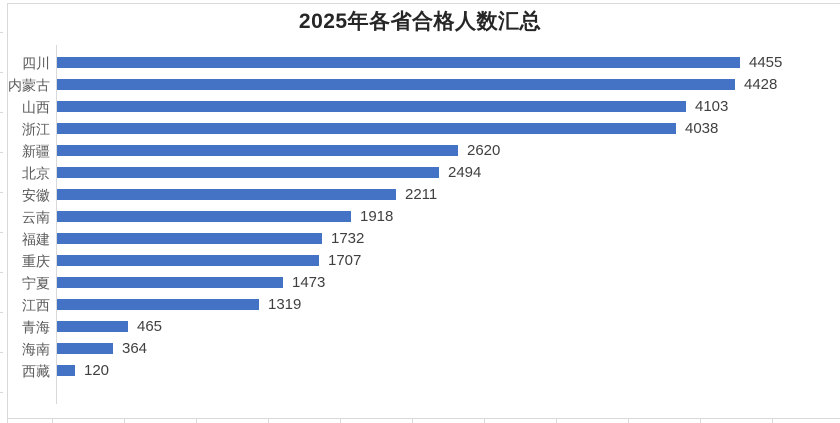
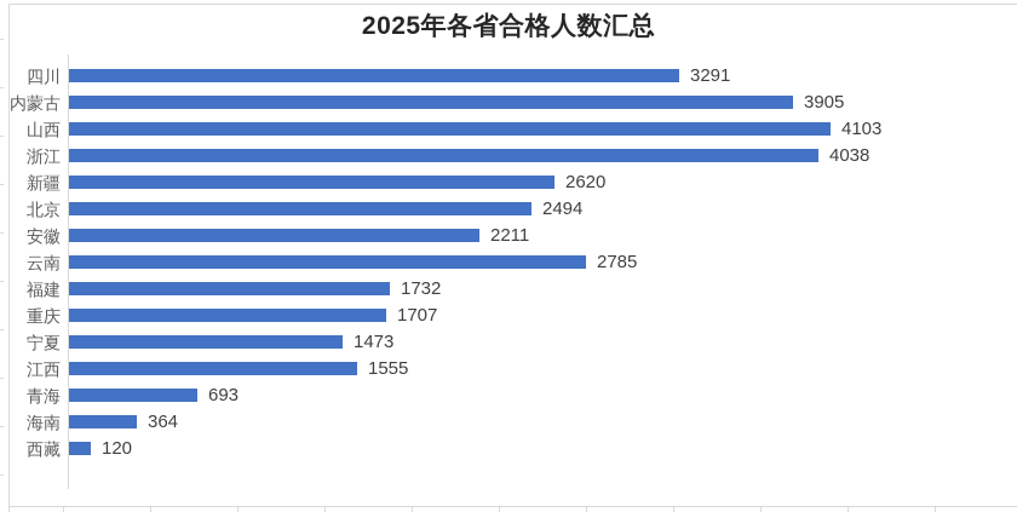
四川: 4455 -> 3291
内蒙古: 4428 -> 3905
云南: 1918 -> 2785
江西: 1319 -> 1555
青海: 465 -> 693
